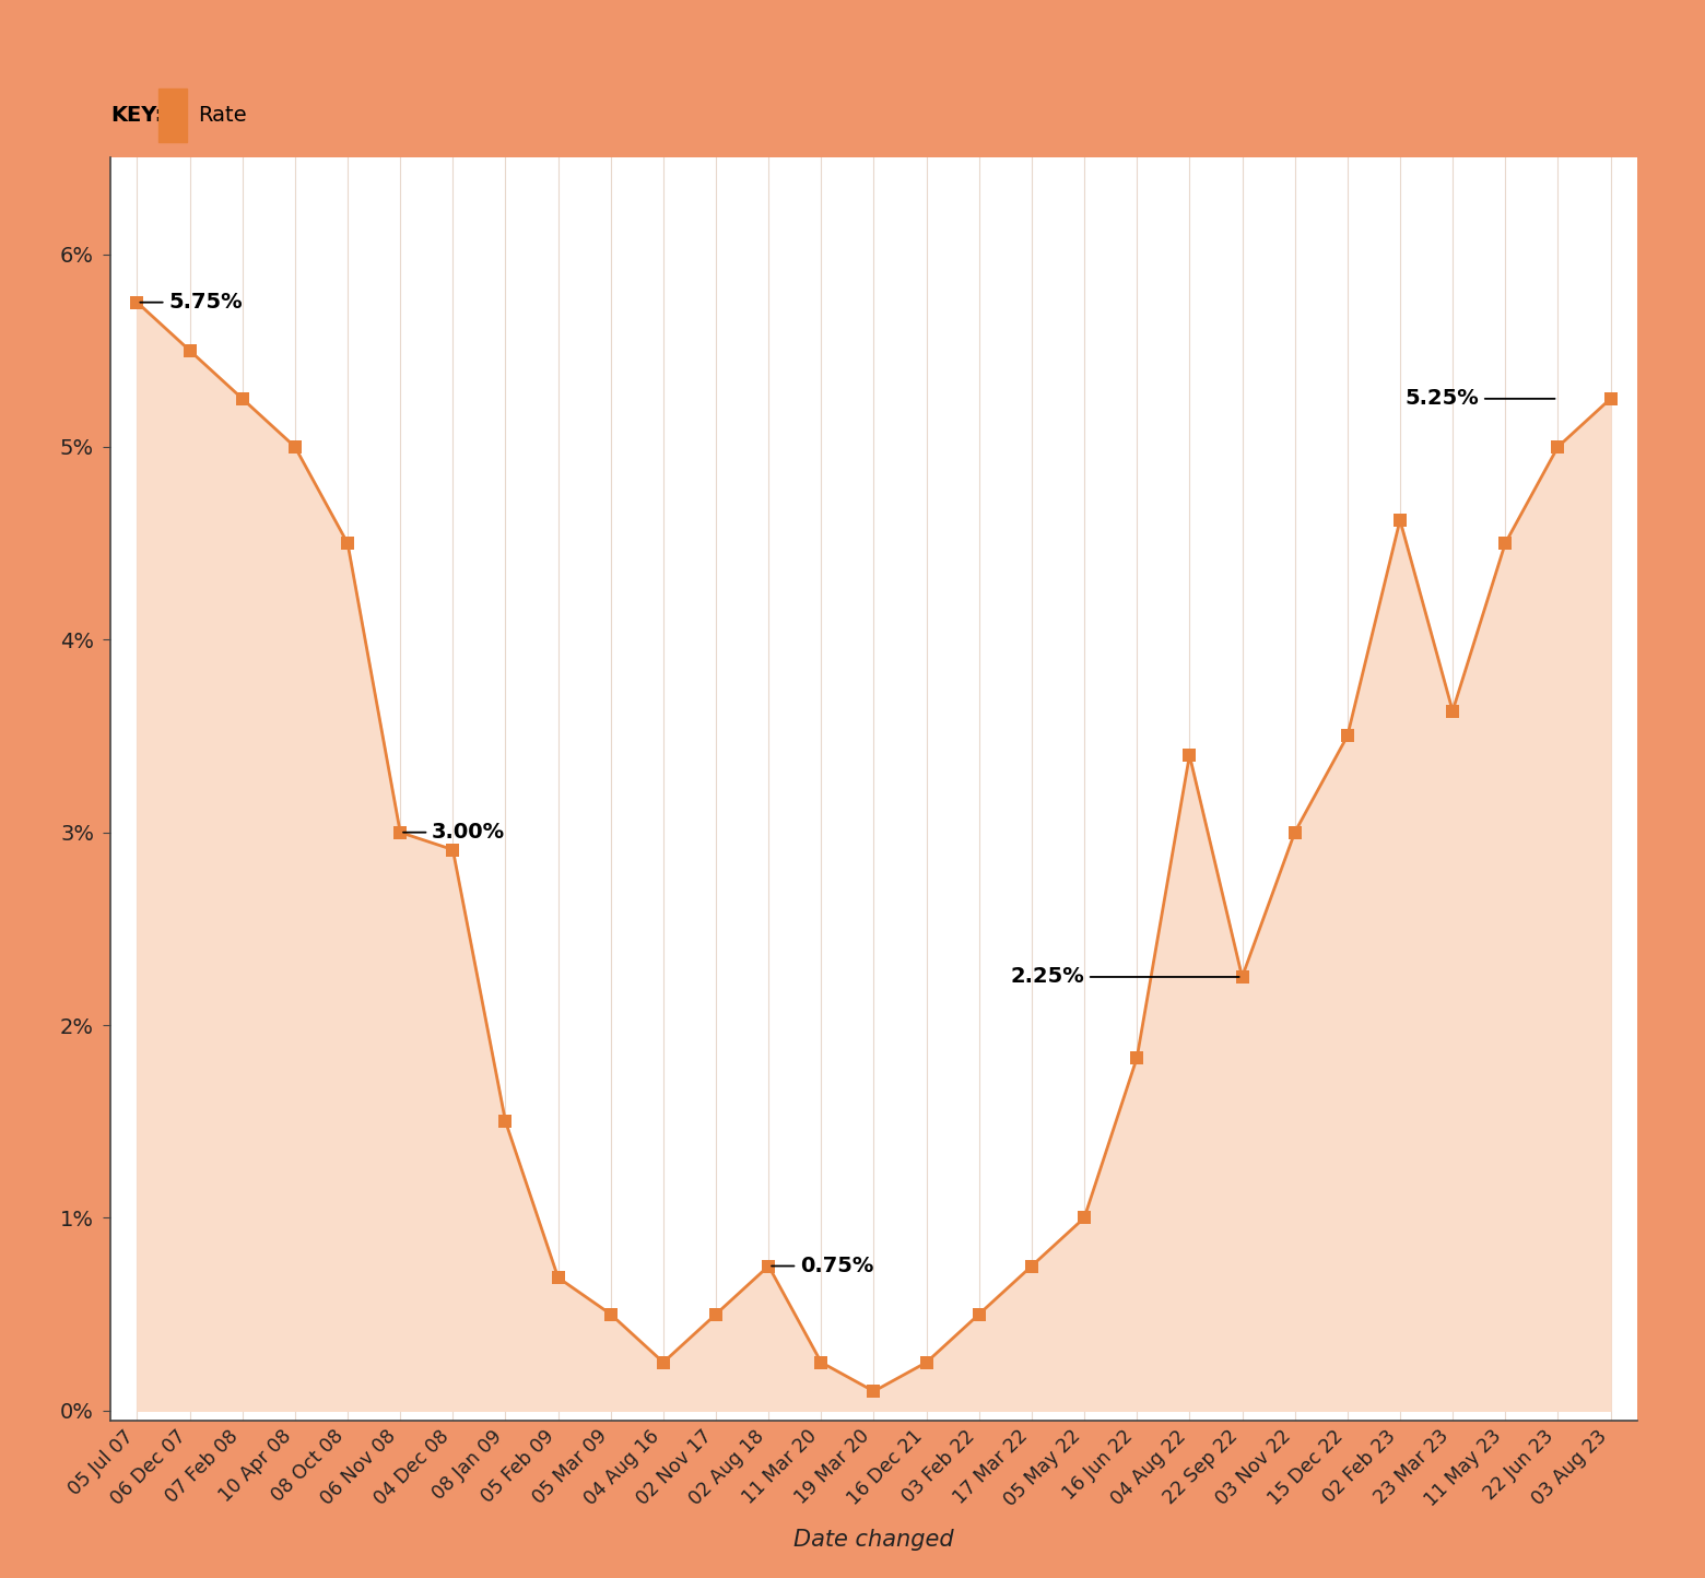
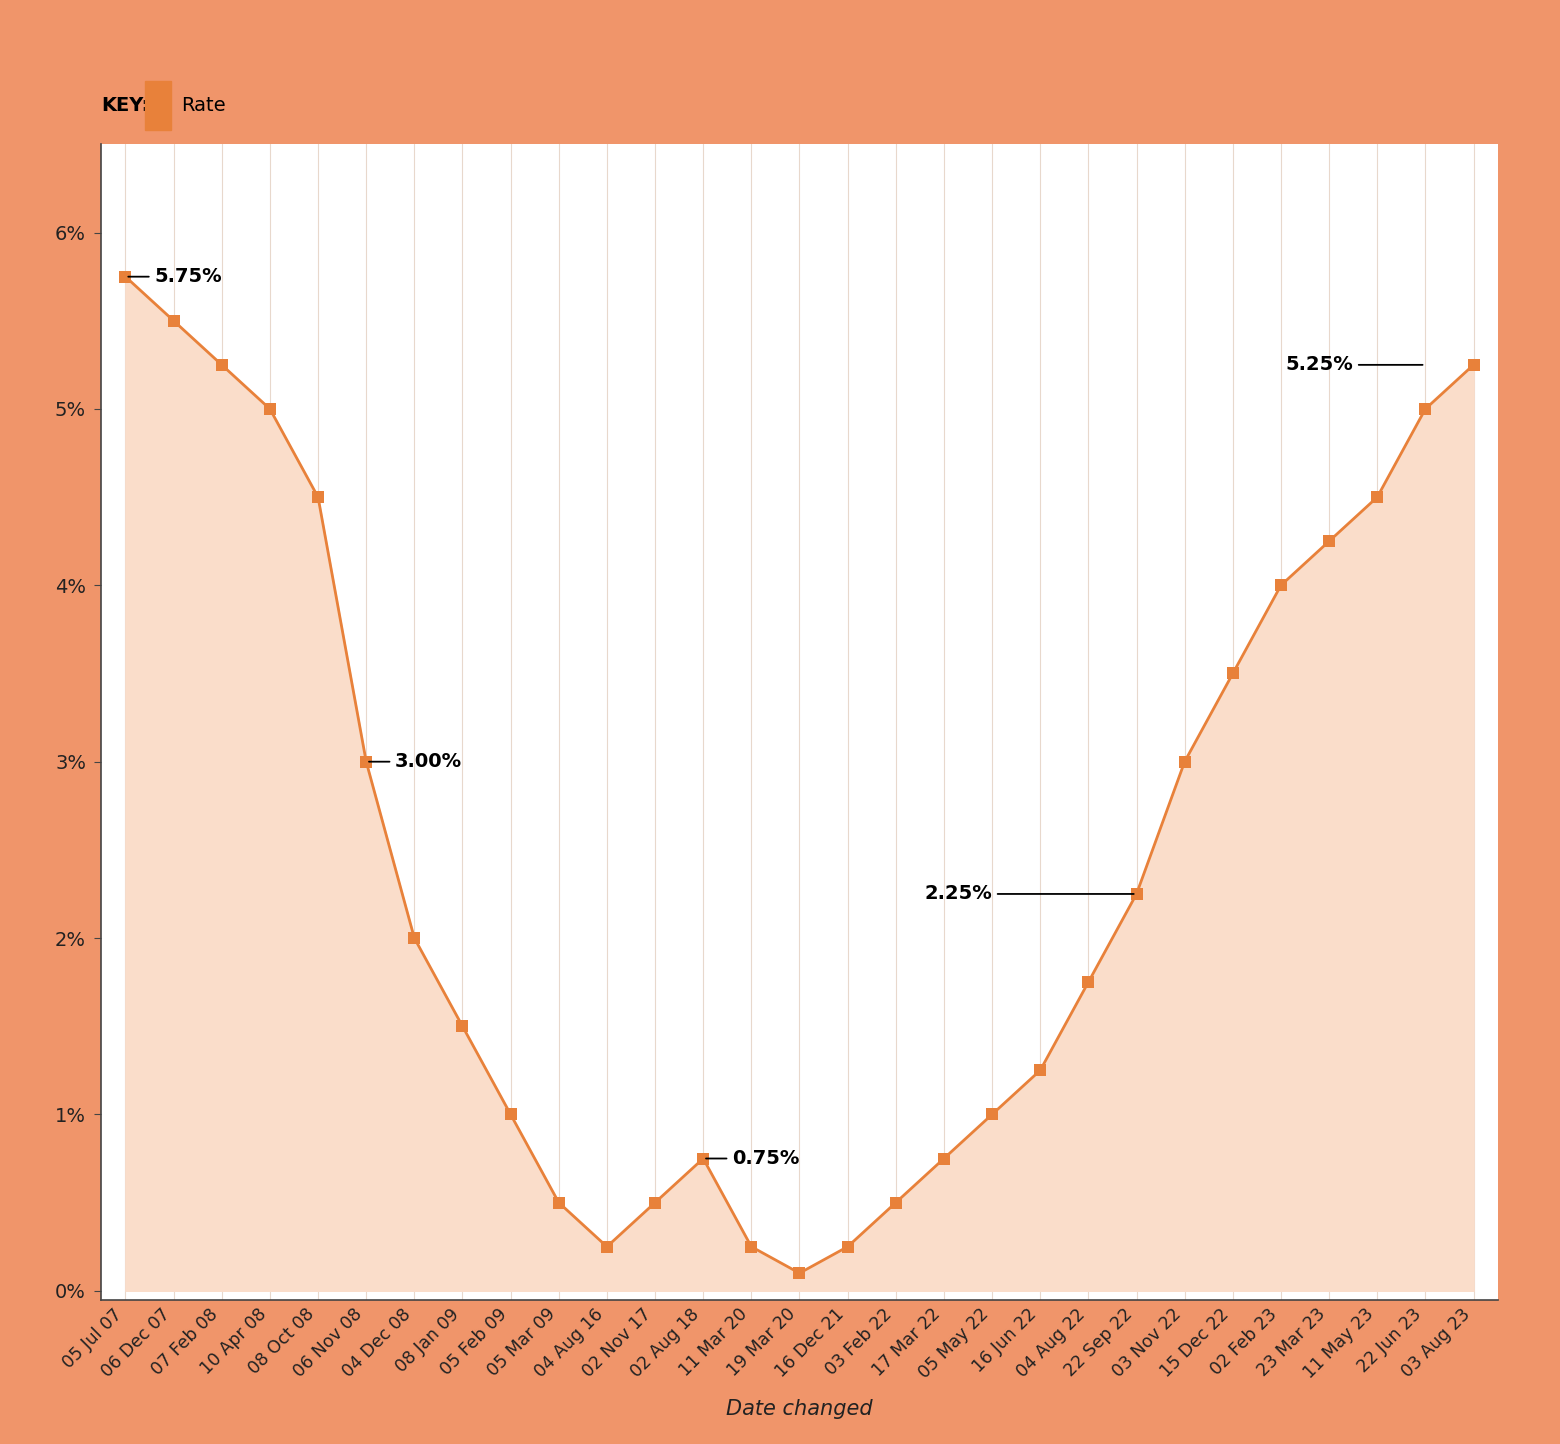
04 Dec 08: 2.91% -> 2.00%
05 Feb 09: 0.69% -> 1.00%
16 Jun 22: 1.83% -> 1.25%
04 Aug 22: 3.40% -> 1.75%
02 Feb 23: 4.62% -> 4.00%
23 Mar 23: 3.63% -> 4.25%
